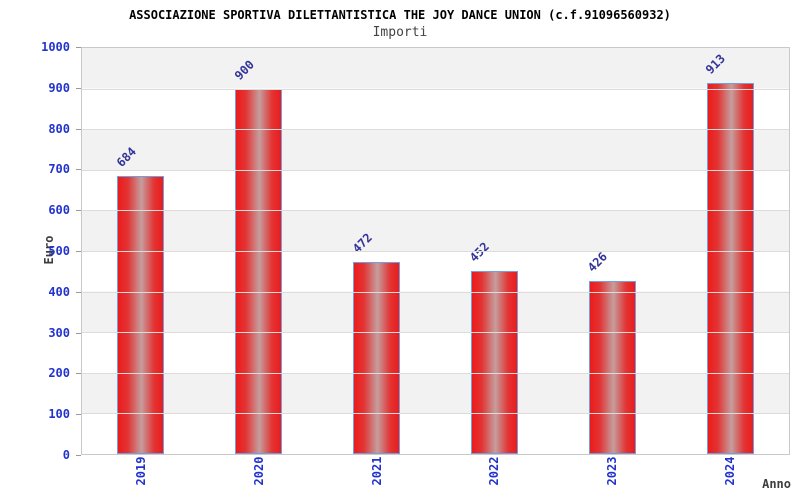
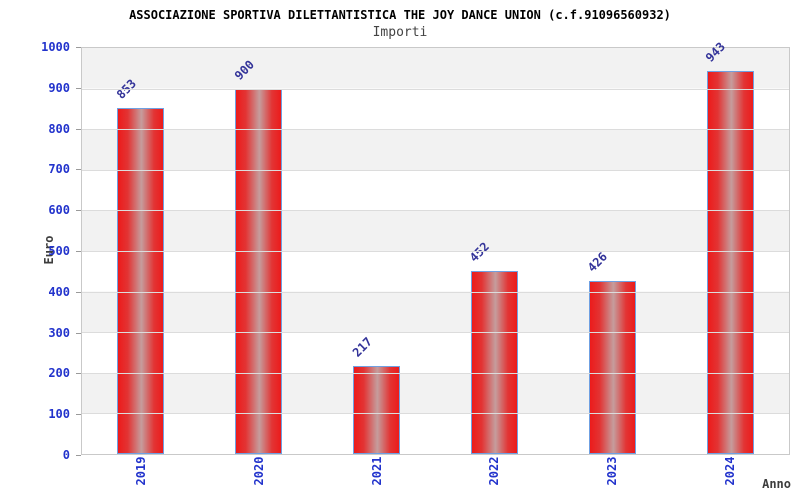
2019: 684 -> 853
2021: 472 -> 217
2024: 913 -> 943
